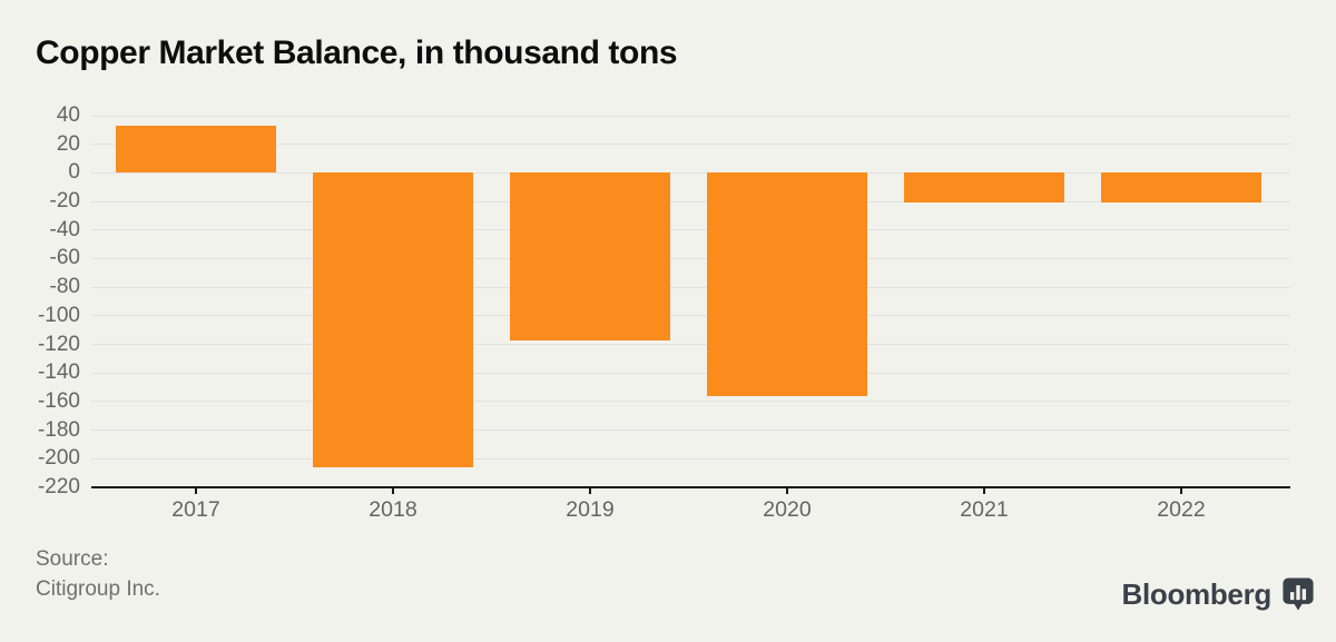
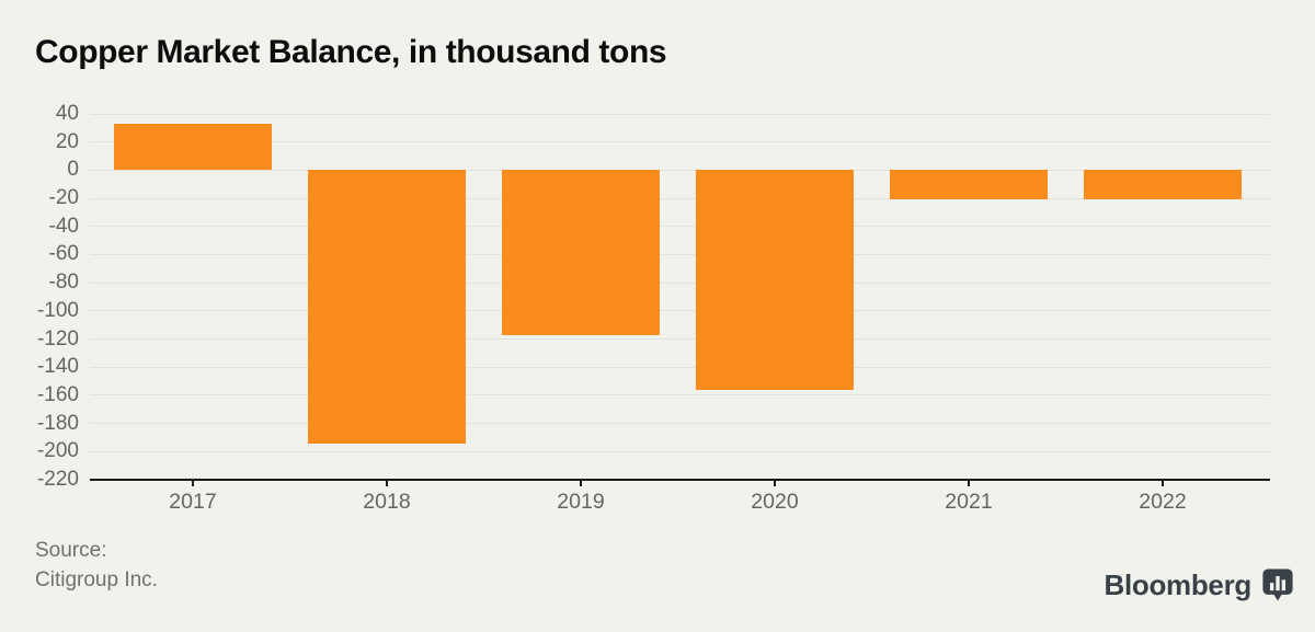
2018: -206 -> -194
